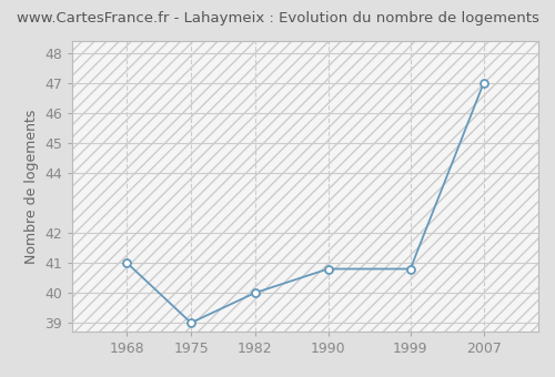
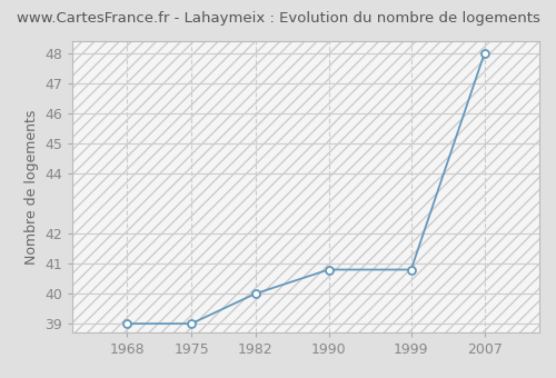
1968: 41.0 -> 39.0
2007: 47.0 -> 48.0
